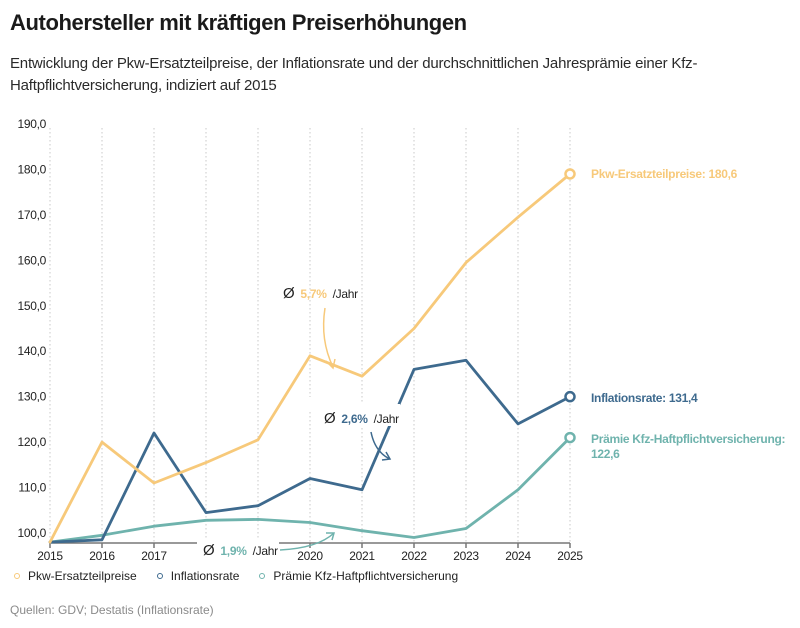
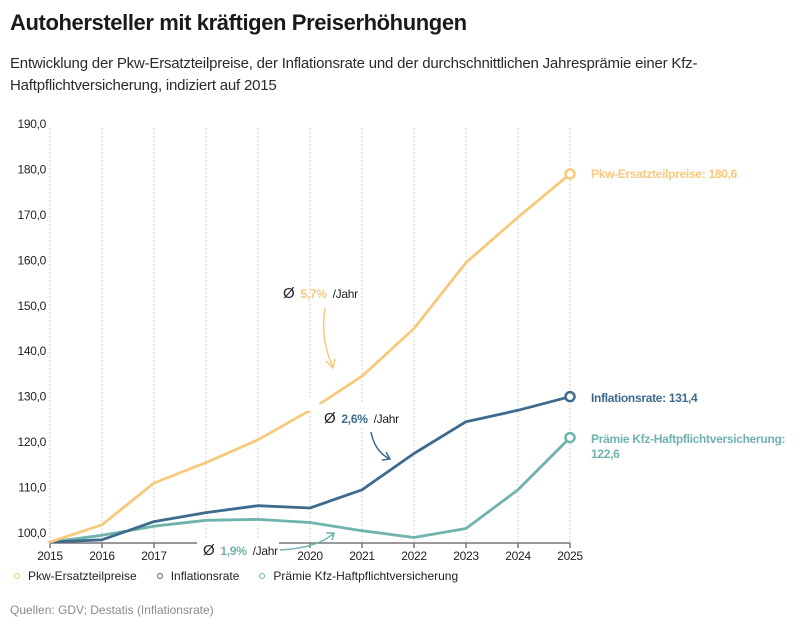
Pkw-Ersatzteilpreise/2016: 120 -> 102
Inflationsrate/2017: 122 -> 102
Pkw-Ersatzteilpreise/2020: 139 -> 127
Inflationsrate/2020: 112 -> 106
Inflationsrate/2022: 136 -> 118
Inflationsrate/2023: 138 -> 124
Inflationsrate/2024: 124 -> 127
